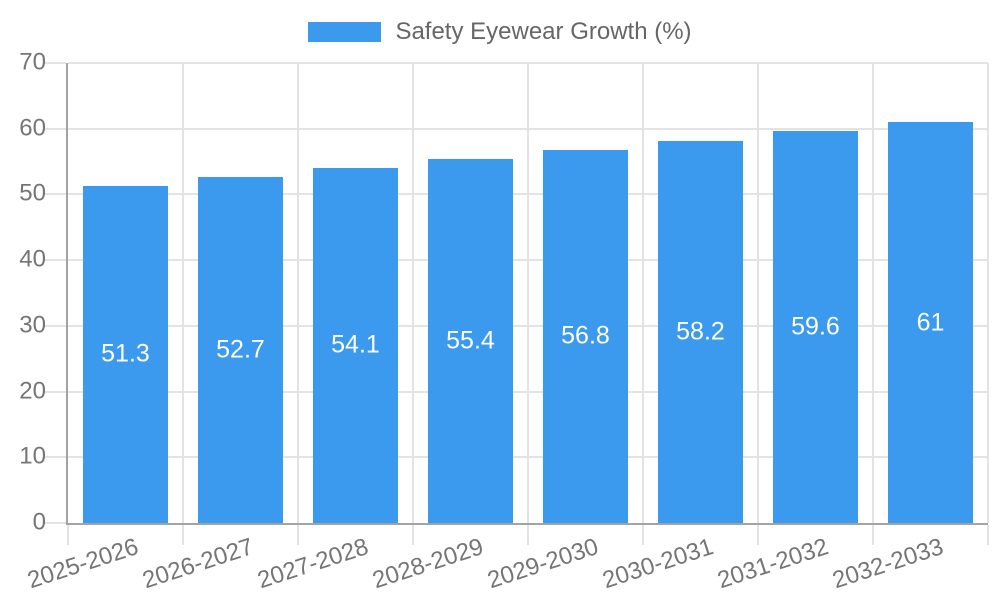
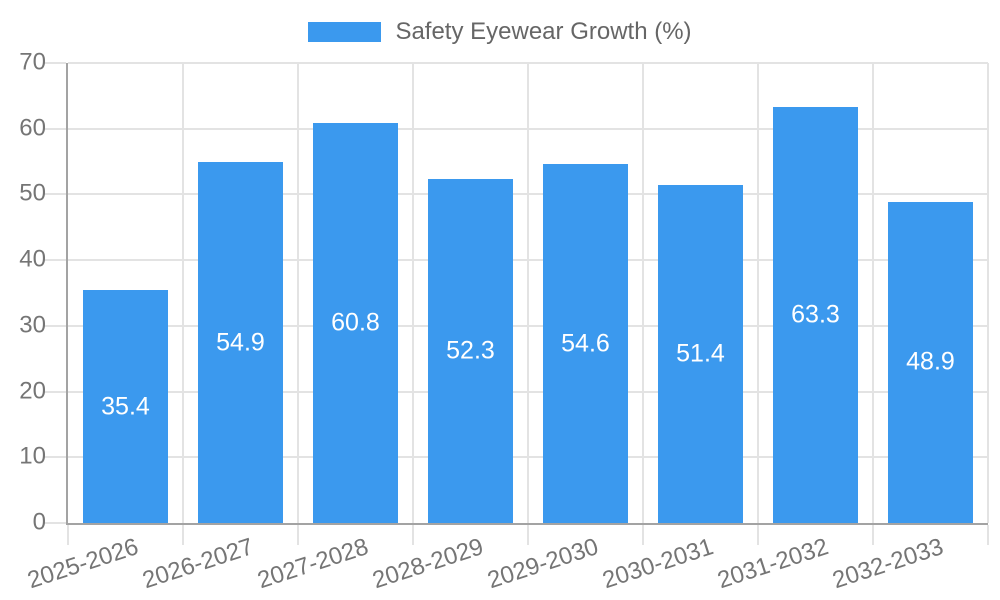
2025-2026: 51.3 -> 35.4
2026-2027: 52.7 -> 54.9
2027-2028: 54.1 -> 60.8
2028-2029: 55.4 -> 52.3
2029-2030: 56.8 -> 54.6
2030-2031: 58.2 -> 51.4
2031-2032: 59.6 -> 63.3
2032-2033: 61 -> 48.9
